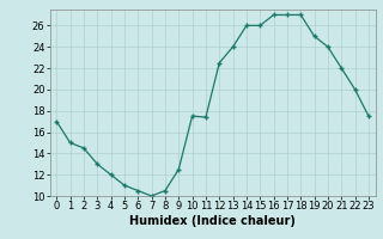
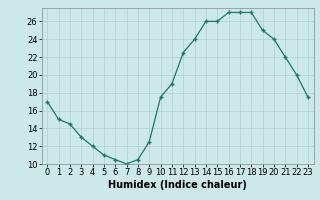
11: 17.4 -> 19.0
